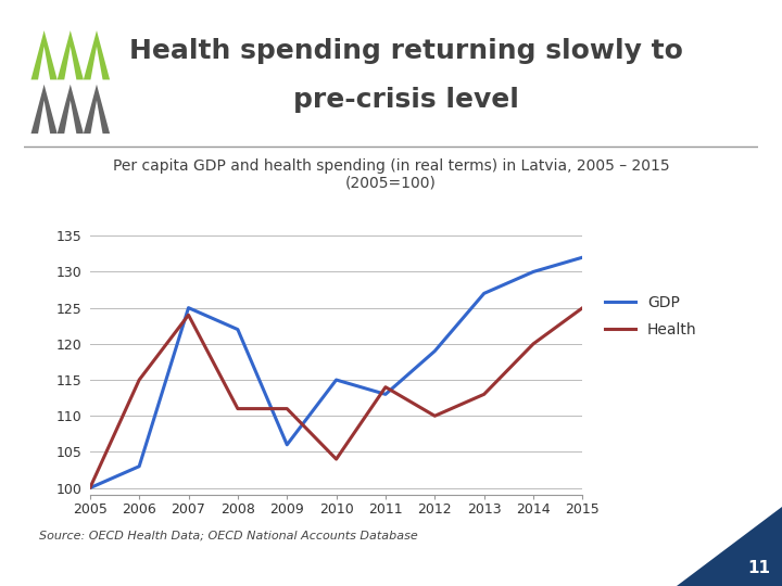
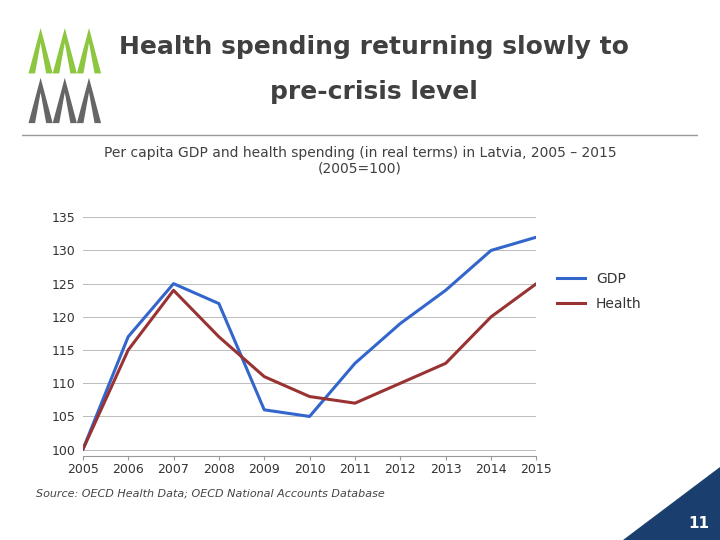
GDP/2006: 103 -> 117
Health/2008: 111 -> 117
GDP/2010: 115 -> 105
Health/2010: 104 -> 108
Health/2011: 114 -> 107
GDP/2013: 127 -> 124
